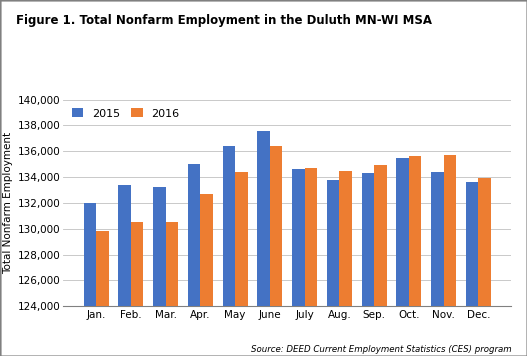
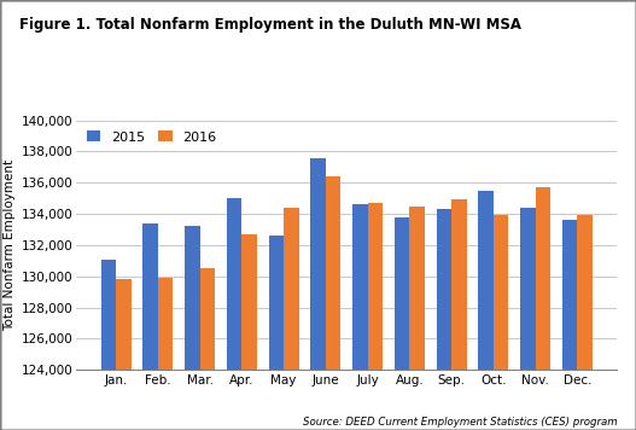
2015/Jan.: 132,000 -> 131,100
2016/Feb.: 130,500 -> 129,900
2015/May: 136,400 -> 132,600
2016/Oct.: 135,600 -> 133,900
